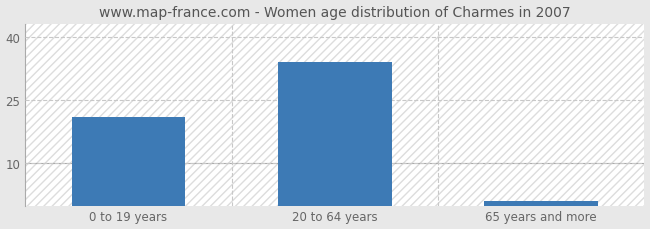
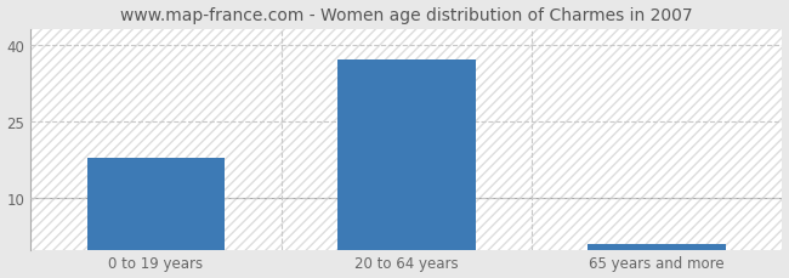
0 to 19 years: 21 -> 18
20 to 64 years: 34 -> 37
